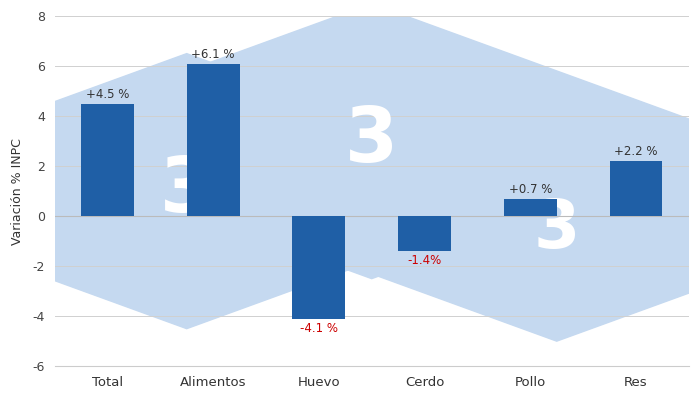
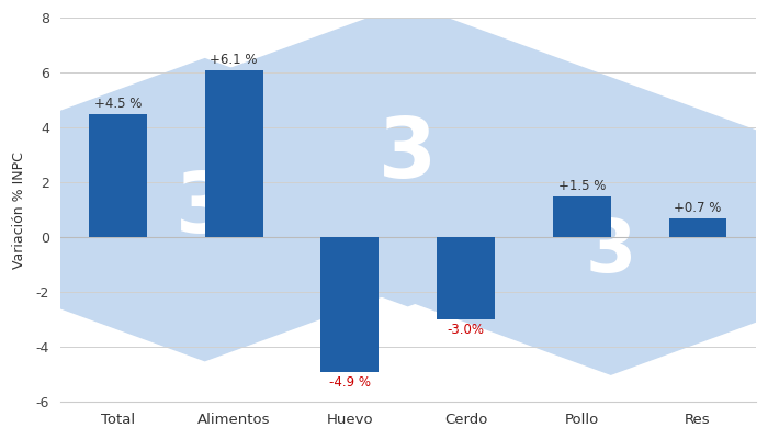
Huevo: -4.1 -> -4.9
Cerdo: -1.4% -> -3.0%
Pollo: +0.7 -> +1.5
Res: +2.2 -> +0.7
